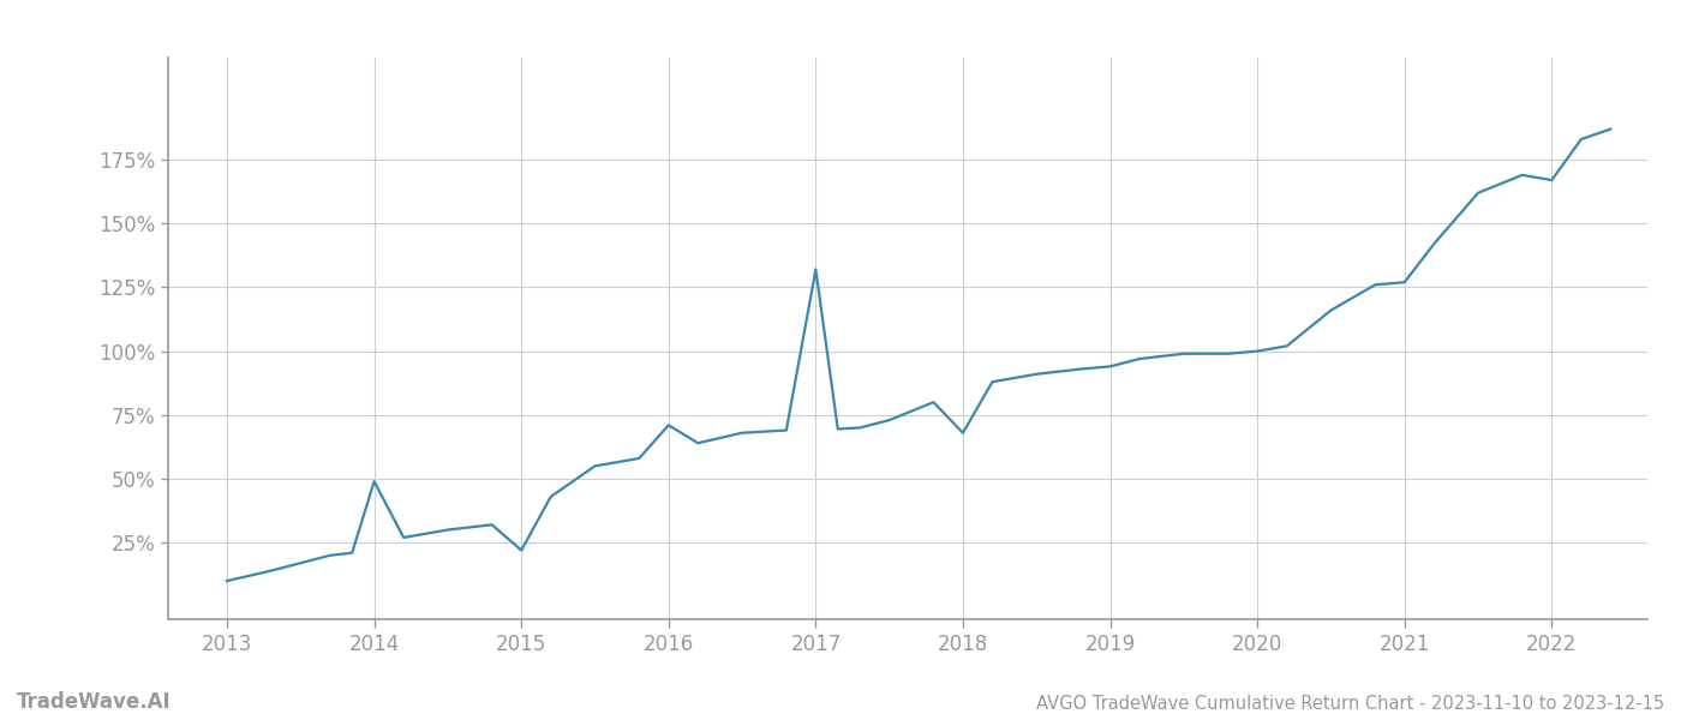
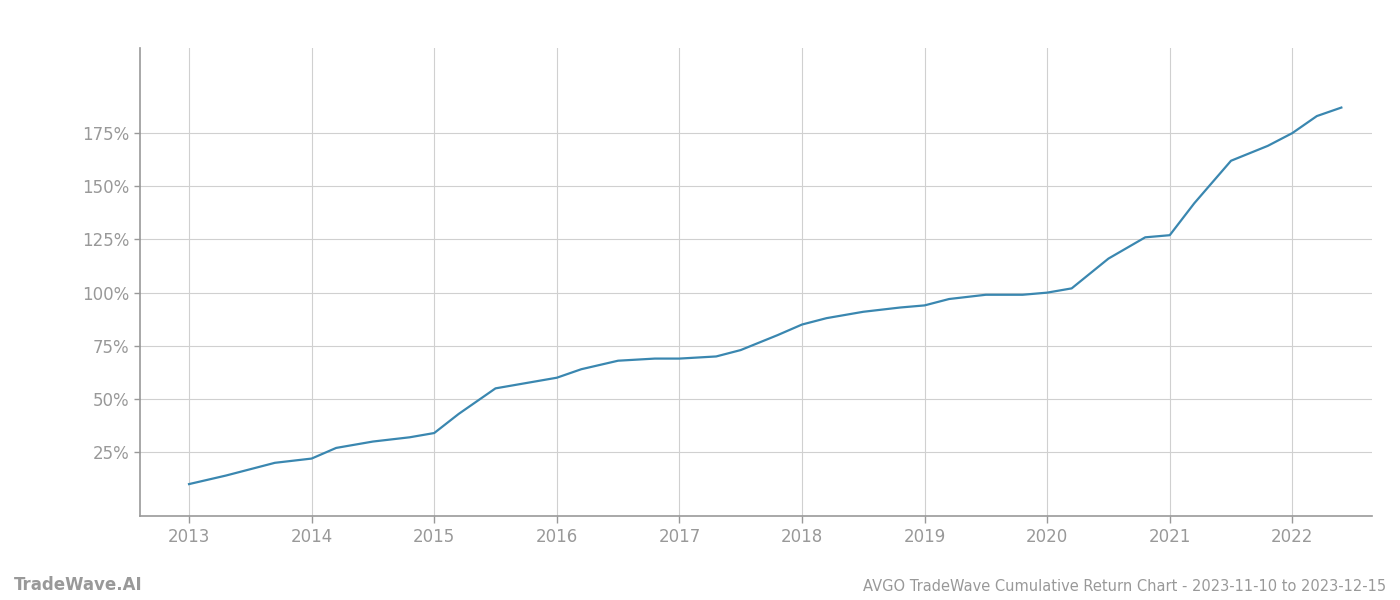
2014: 49.0% -> 22.0%
2015: 22.0% -> 34.0%
2016: 71.0% -> 60.0%
2017: 132.0% -> 69.0%
2018: 68.0% -> 85.0%
2022: 167.0% -> 175.0%
